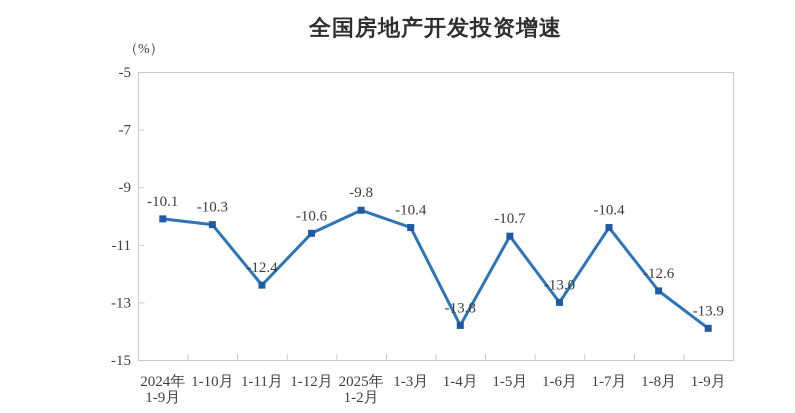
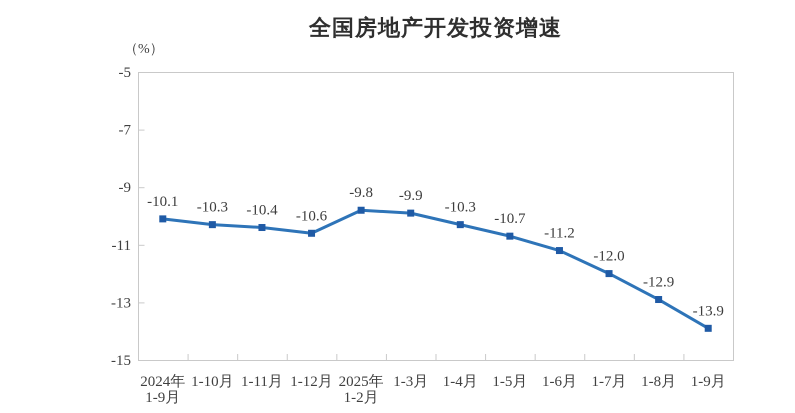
1-11月: -12.4 -> -10.4
1-3月: -10.4 -> -9.9
1-4月: -13.8 -> -10.3
1-6月: -13.0 -> -11.2
1-7月: -10.4 -> -12.0
1-8月: -12.6 -> -12.9
